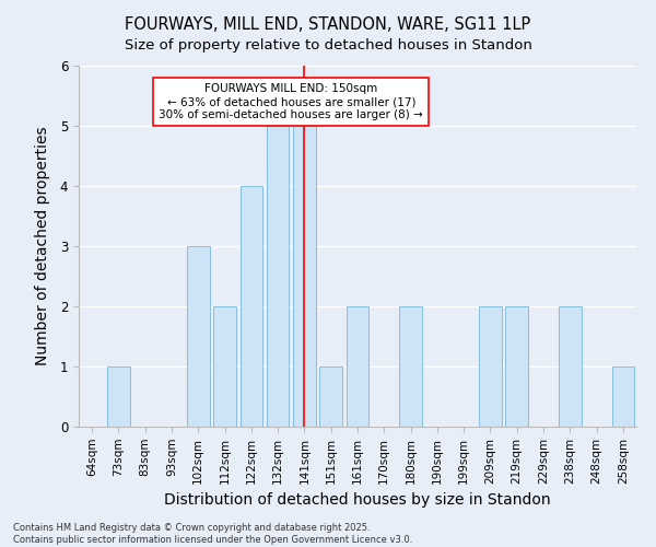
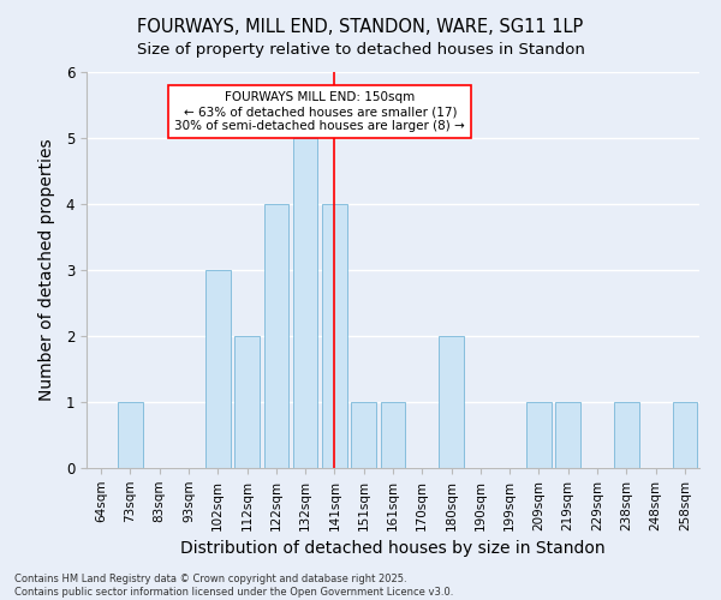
141sqm: 5 -> 4
161sqm: 2 -> 1
209sqm: 2 -> 1
219sqm: 2 -> 1
238sqm: 2 -> 1
